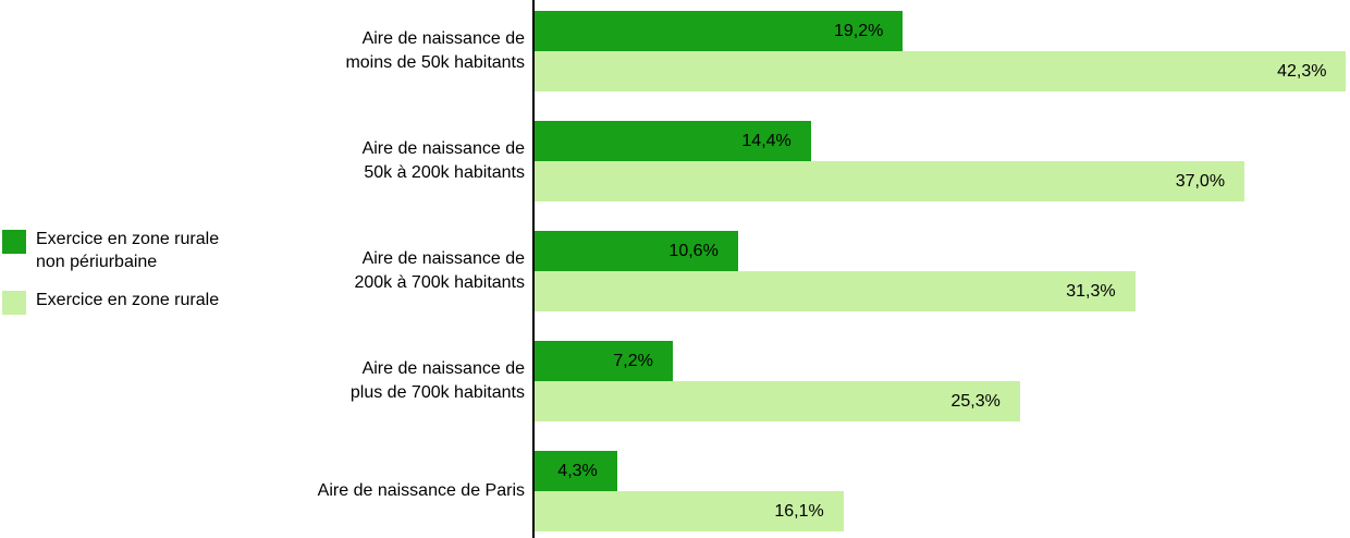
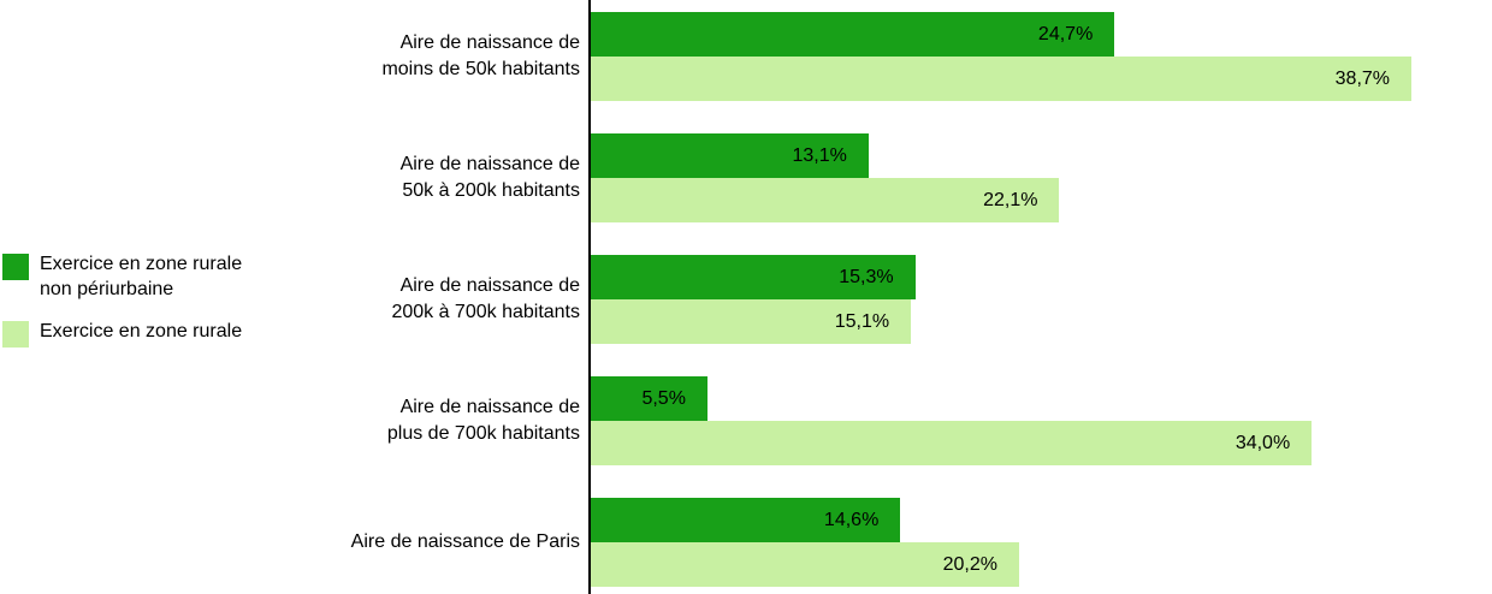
Exercice en zone rurale non périurbaine/Aire de naissance de moins de 50k habitants: 19,2% -> 24,7%
Exercice en zone rurale/Aire de naissance de moins de 50k habitants: 42,3% -> 38,7%
Exercice en zone rurale non périurbaine/Aire de naissance de 50k à 200k habitants: 14,4% -> 13,1%
Exercice en zone rurale/Aire de naissance de 50k à 200k habitants: 37,0% -> 22,1%
Exercice en zone rurale non périurbaine/Aire de naissance de 200k à 700k habitants: 10,6% -> 15,3%
Exercice en zone rurale/Aire de naissance de 200k à 700k habitants: 31,3% -> 15,1%
Exercice en zone rurale non périurbaine/Aire de naissance de plus de 700k habitants: 7,2% -> 5,5%
Exercice en zone rurale/Aire de naissance de plus de 700k habitants: 25,3% -> 34,0%
Exercice en zone rurale non périurbaine/Aire de naissance de Paris: 4,3% -> 14,6%
Exercice en zone rurale/Aire de naissance de Paris: 16,1% -> 20,2%
